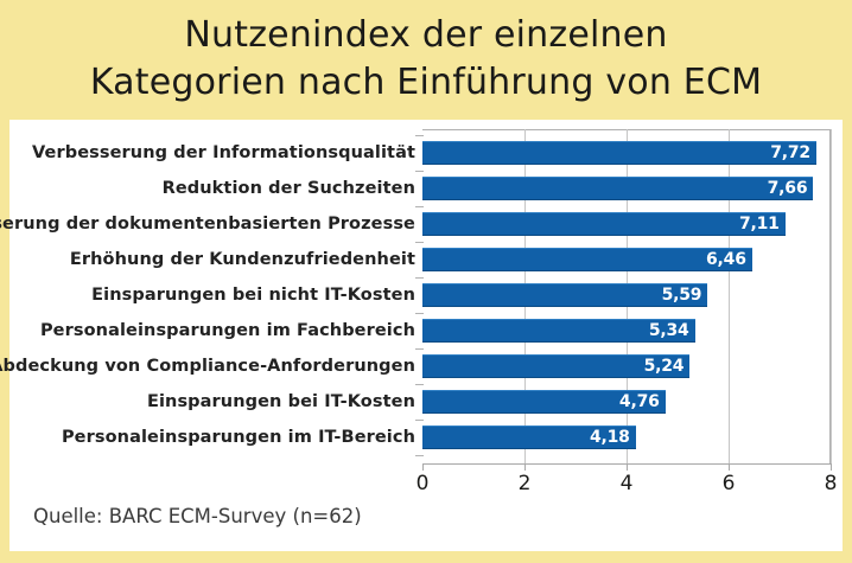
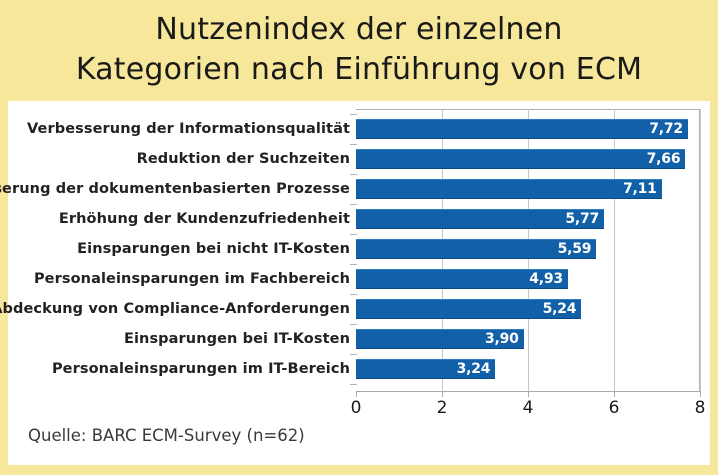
Erhöhung der Kundenzufriedenheit: 6,46 -> 5,77
Personaleinsparungen im Fachbereich: 5,34 -> 4,93
Einsparungen bei IT-Kosten: 4,76 -> 3,90
Personaleinsparungen im IT-Bereich: 4,18 -> 3,24
